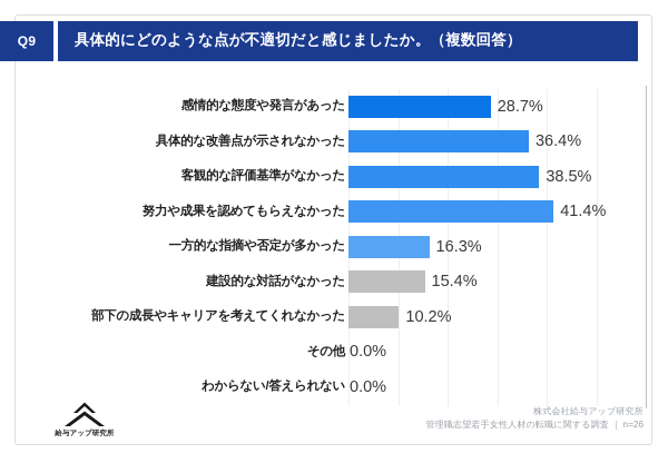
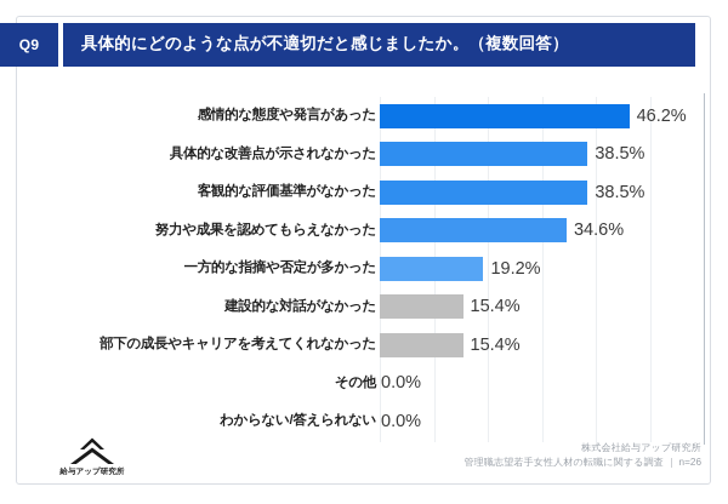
感情的な態度や発言があった: 28.7% -> 46.2%
具体的な改善点が示されなかった: 36.4% -> 38.5%
努力や成果を認めてもらえなかった: 41.4% -> 34.6%
一方的な指摘や否定が多かった: 16.3% -> 19.2%
部下の成長やキャリアを考えてくれなかった: 10.2% -> 15.4%
